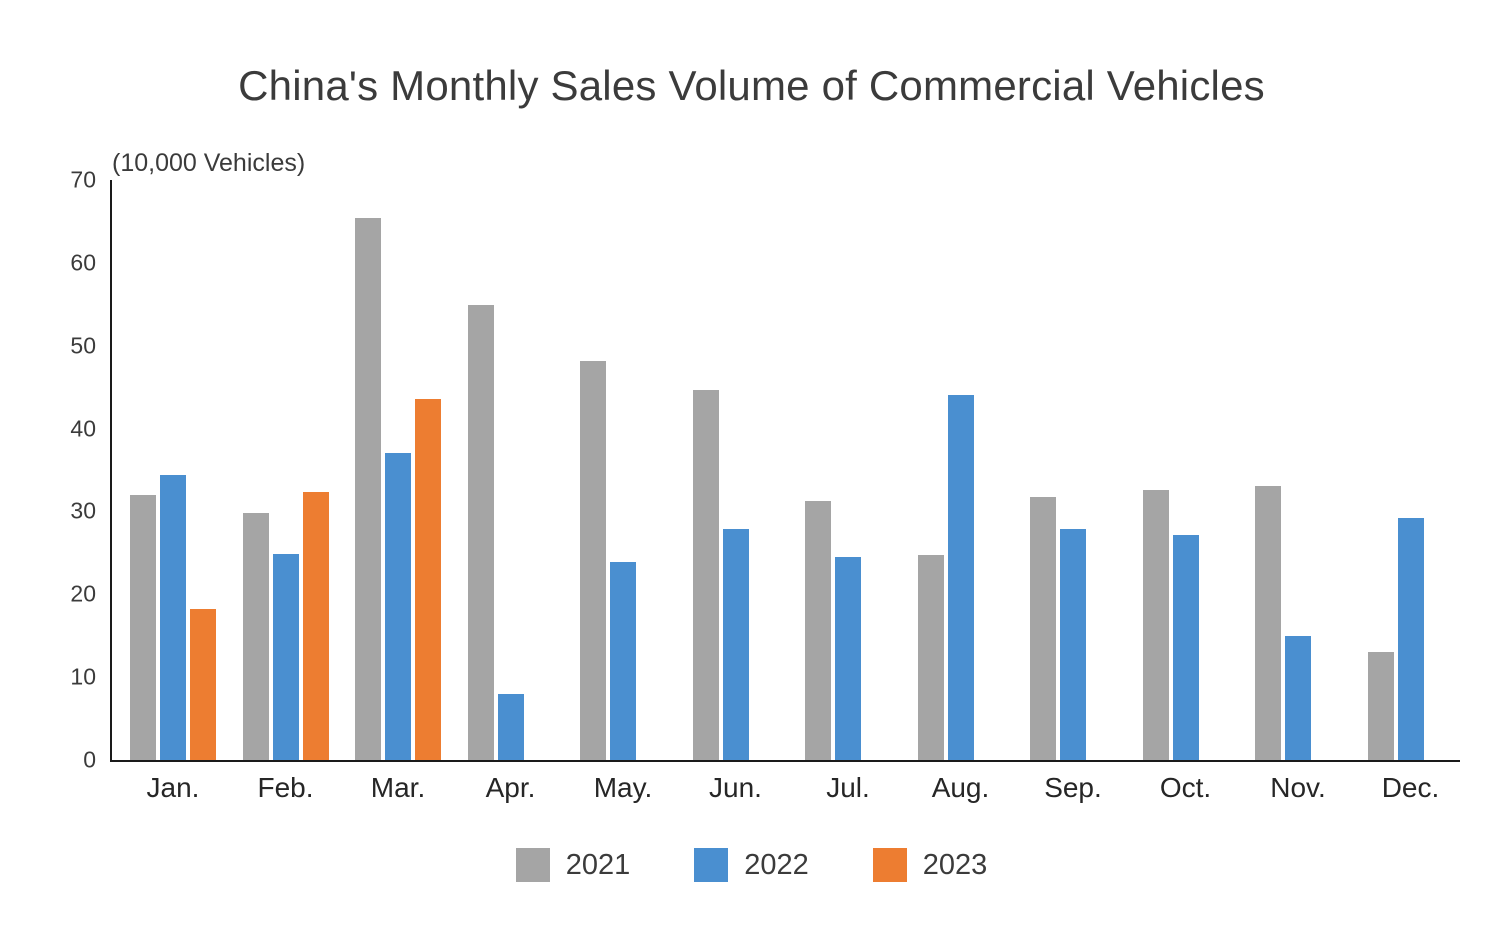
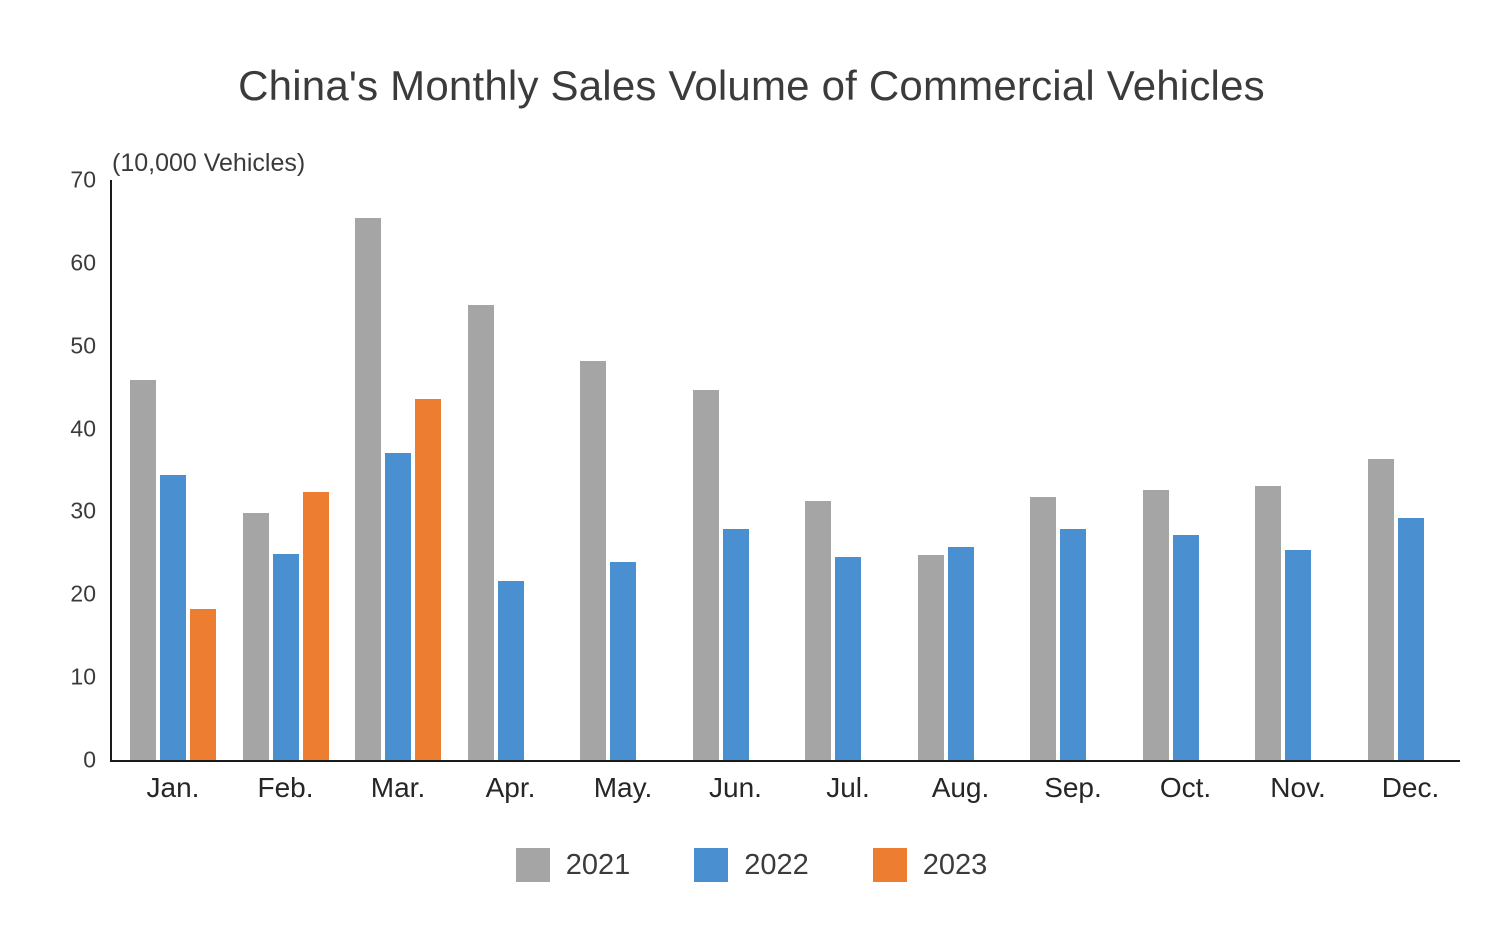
2021/Jan.: 32 -> 46
2022/Apr.: 8 -> 22
2022/Aug.: 44 -> 26
2022/Nov.: 15 -> 25
2021/Dec.: 13 -> 36
